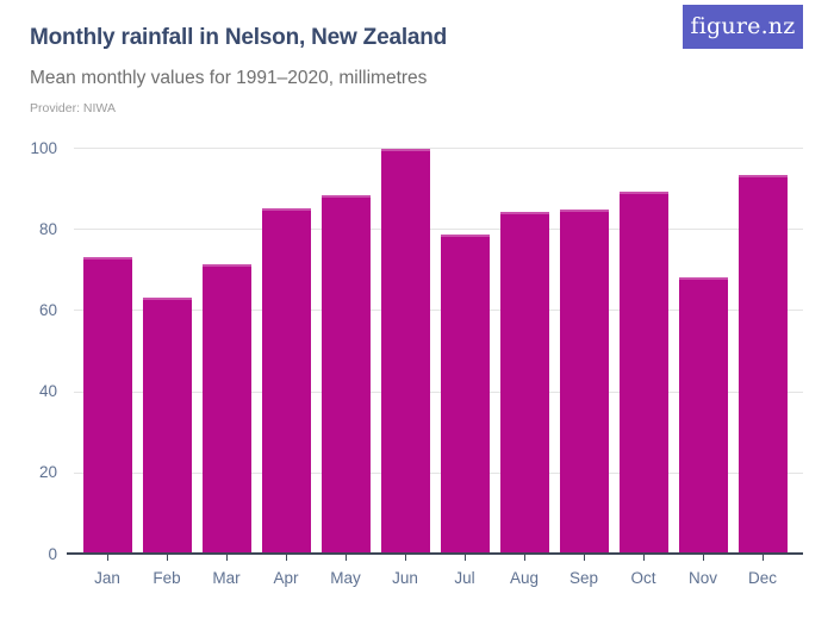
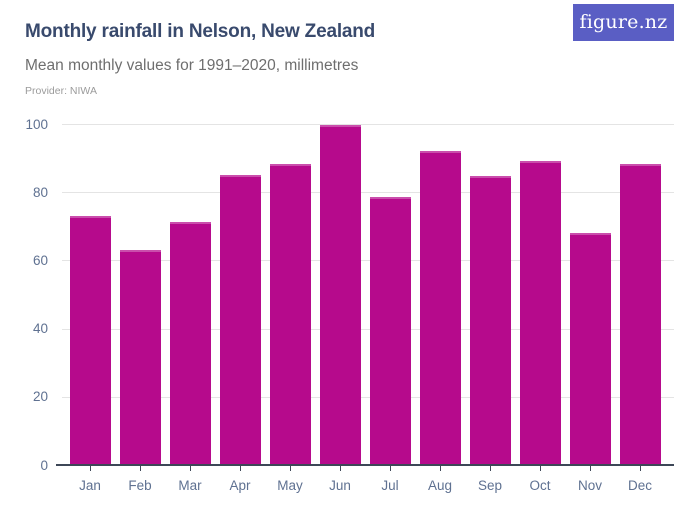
Aug: 84 -> 92
Dec: 93 -> 88
